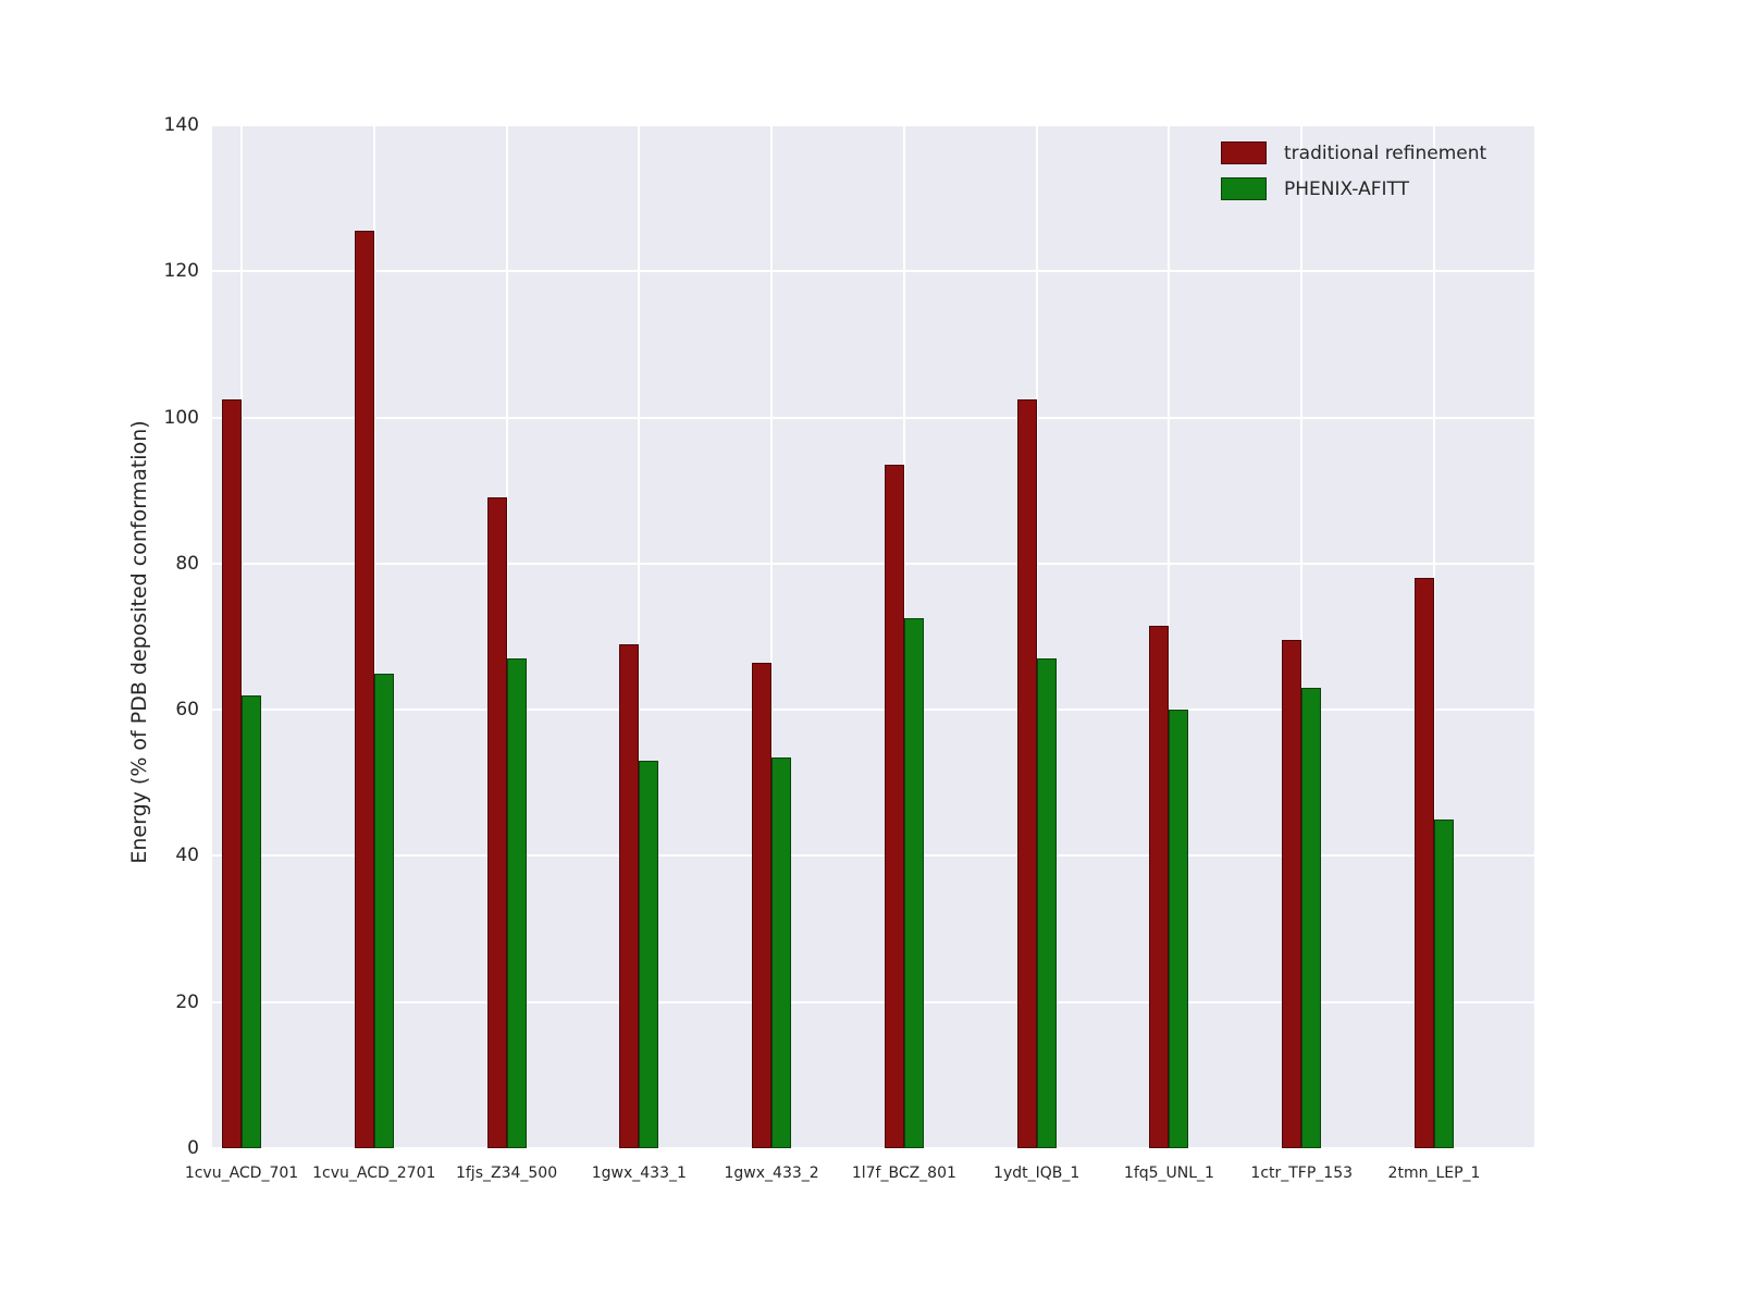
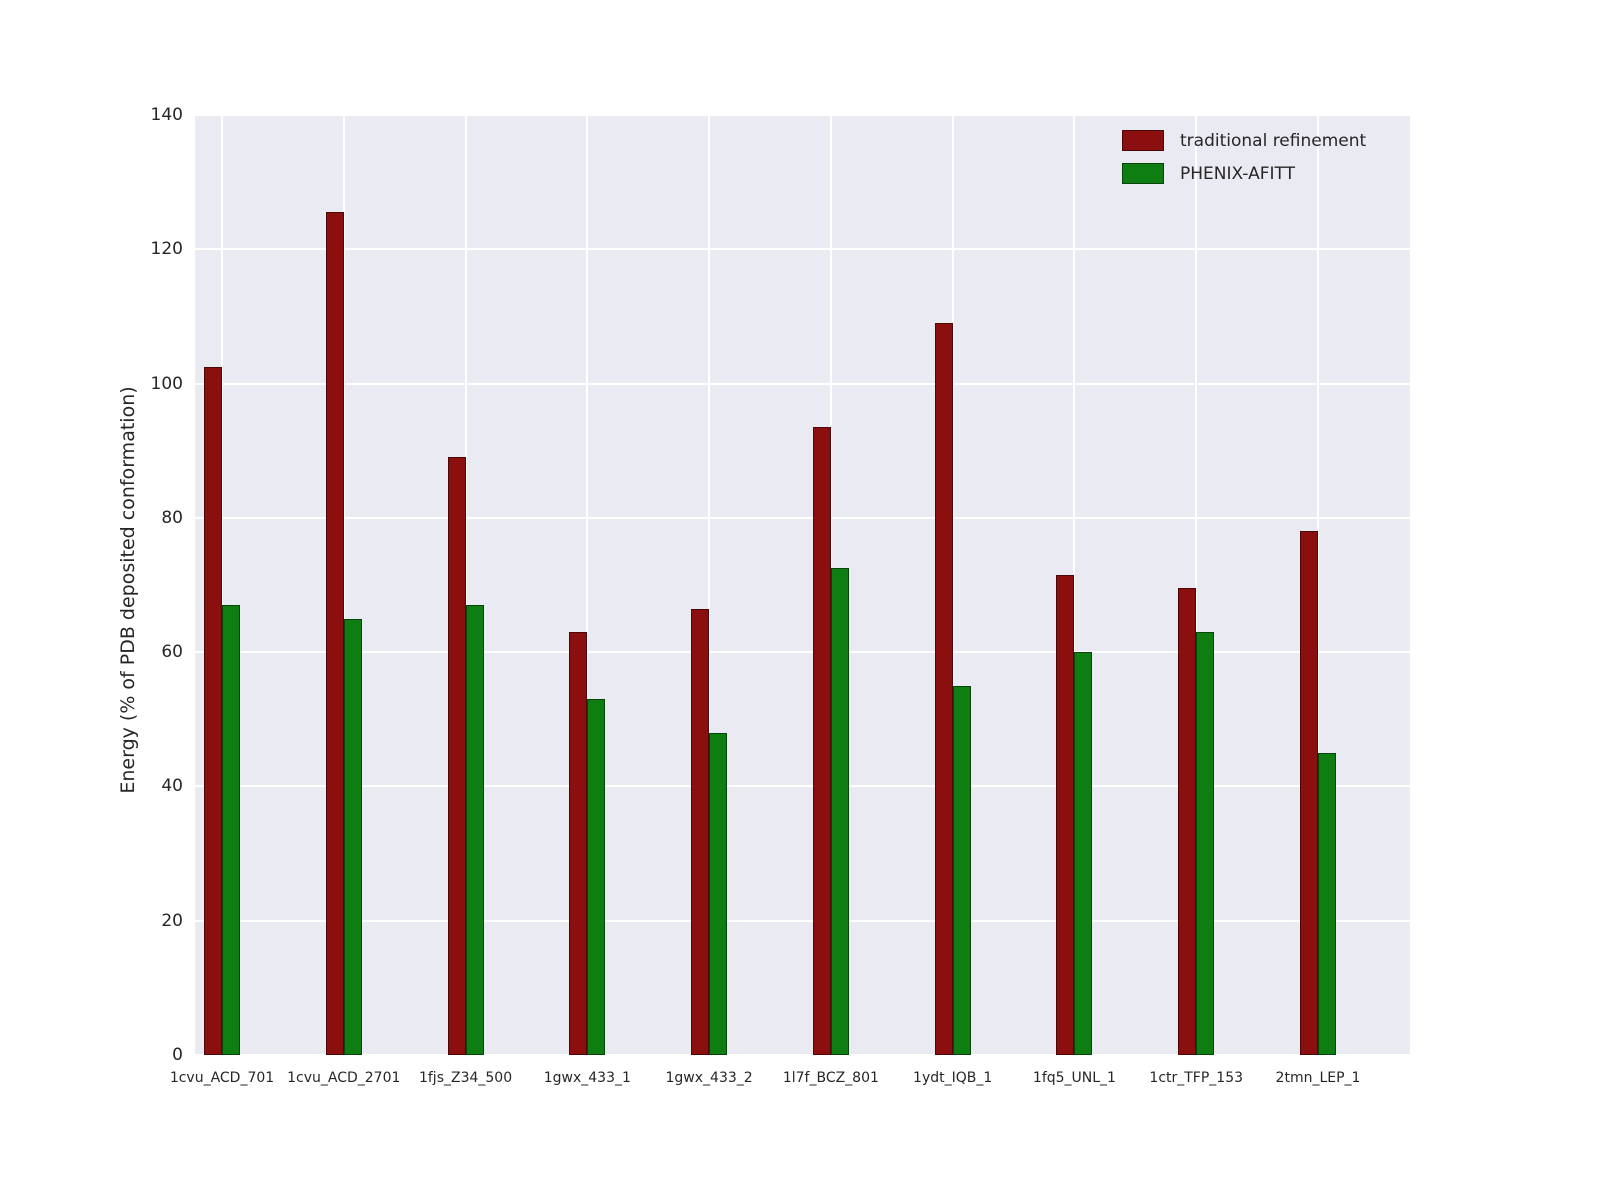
PHENIX-AFITT/1cvu_ACD_701: 62 -> 67
traditional refinement/1gwx_433_1: 69 -> 63
PHENIX-AFITT/1gwx_433_2: 54 -> 48
traditional refinement/1ydt_IQB_1: 102 -> 109
PHENIX-AFITT/1ydt_IQB_1: 67 -> 55
